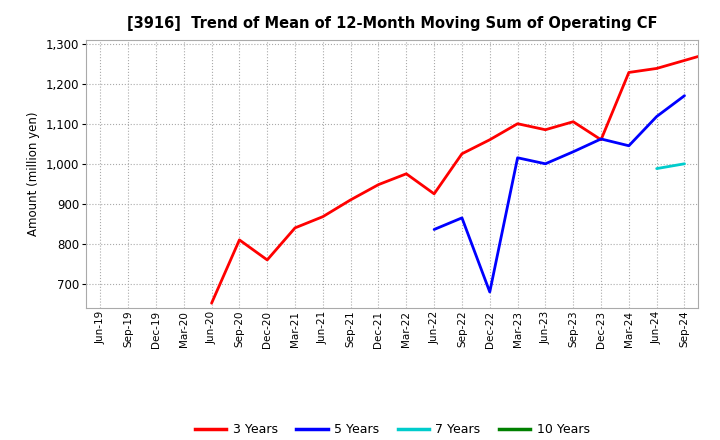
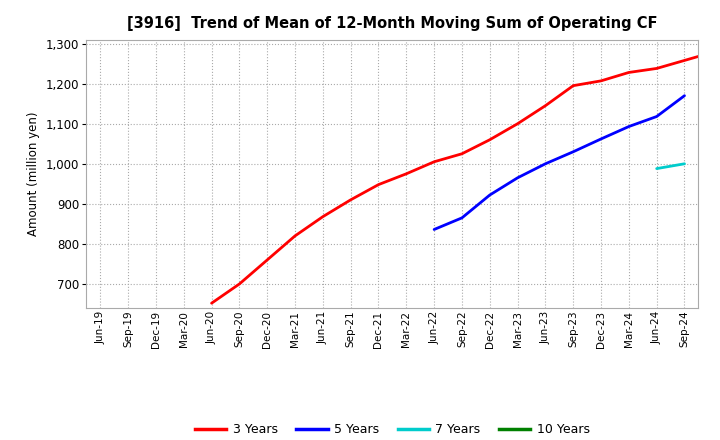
3 Years/Sep-20: 810 -> 700
3 Years/Mar-21: 840 -> 820
3 Years/Jun-22: 925 -> 1,005
5 Years/Dec-22: 680 -> 922
5 Years/Mar-23: 1,015 -> 965
3 Years/Jun-23: 1,085 -> 1,145
3 Years/Sep-23: 1,105 -> 1,195
3 Years/Dec-23: 1,060 -> 1,207
5 Years/Mar-24: 1,045 -> 1,093
